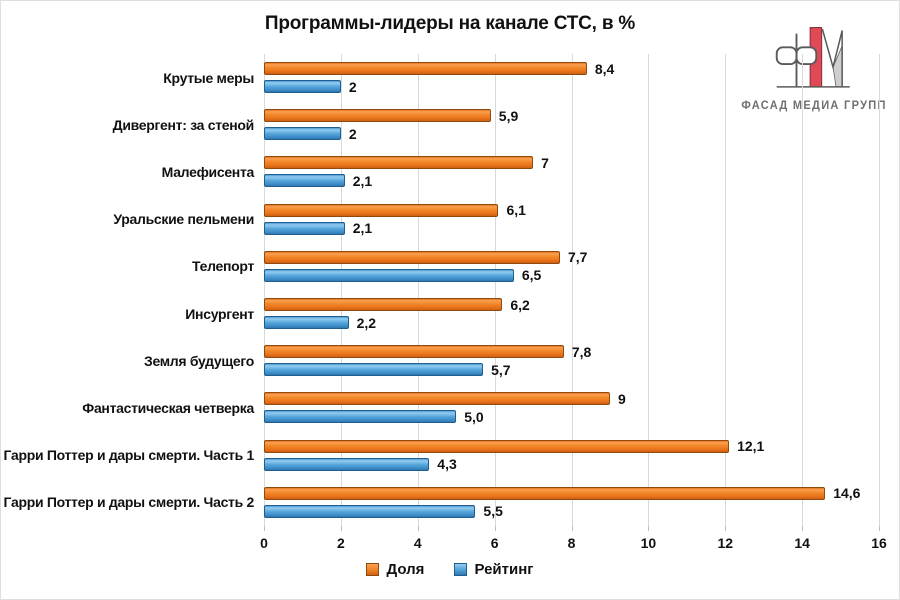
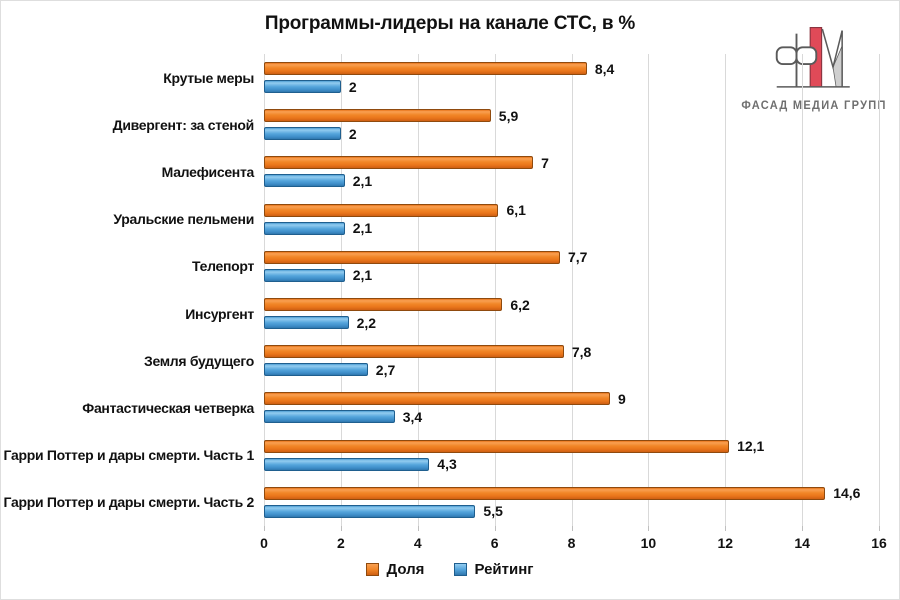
Рейтинг/Телепорт: 6,5 -> 2,1
Рейтинг/Земля будущего: 5,7 -> 2,7
Рейтинг/Фантастическая четверка: 5,0 -> 3,4
